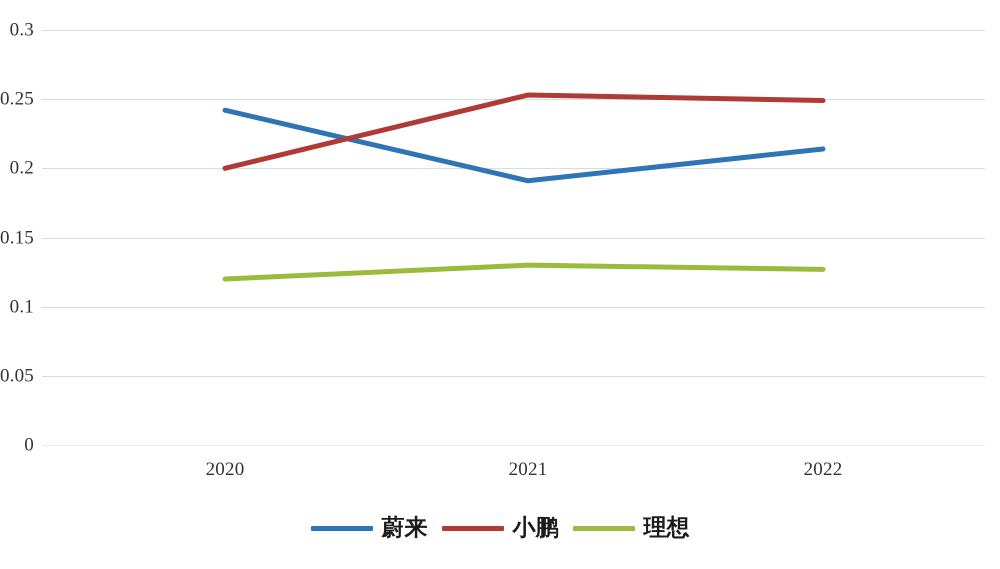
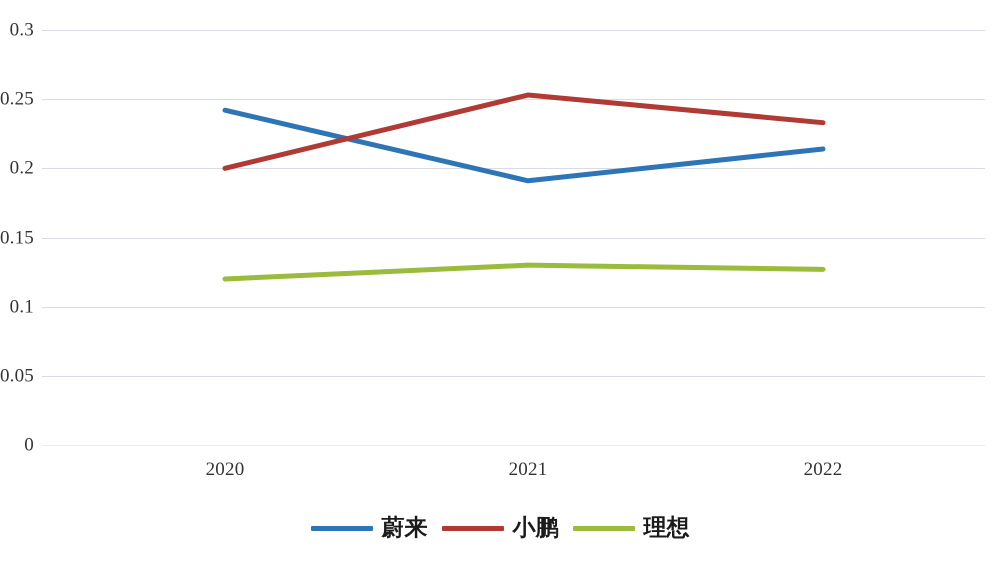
小鹏/2022: 0.249 -> 0.233
